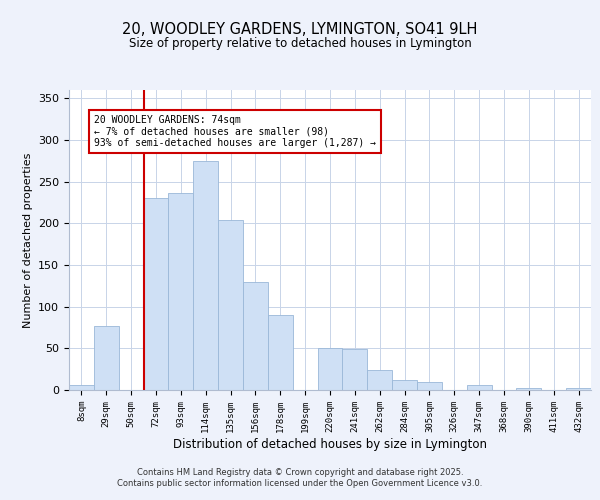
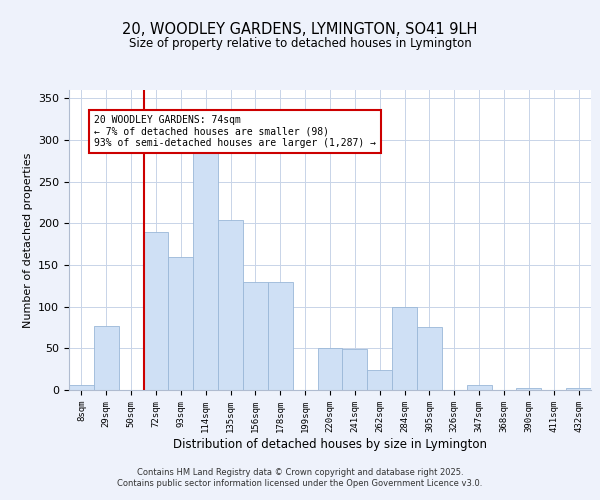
72sqm: 230 -> 190
93sqm: 237 -> 160
114sqm: 275 -> 286
178sqm: 90 -> 130
284sqm: 12 -> 100
305sqm: 10 -> 76
